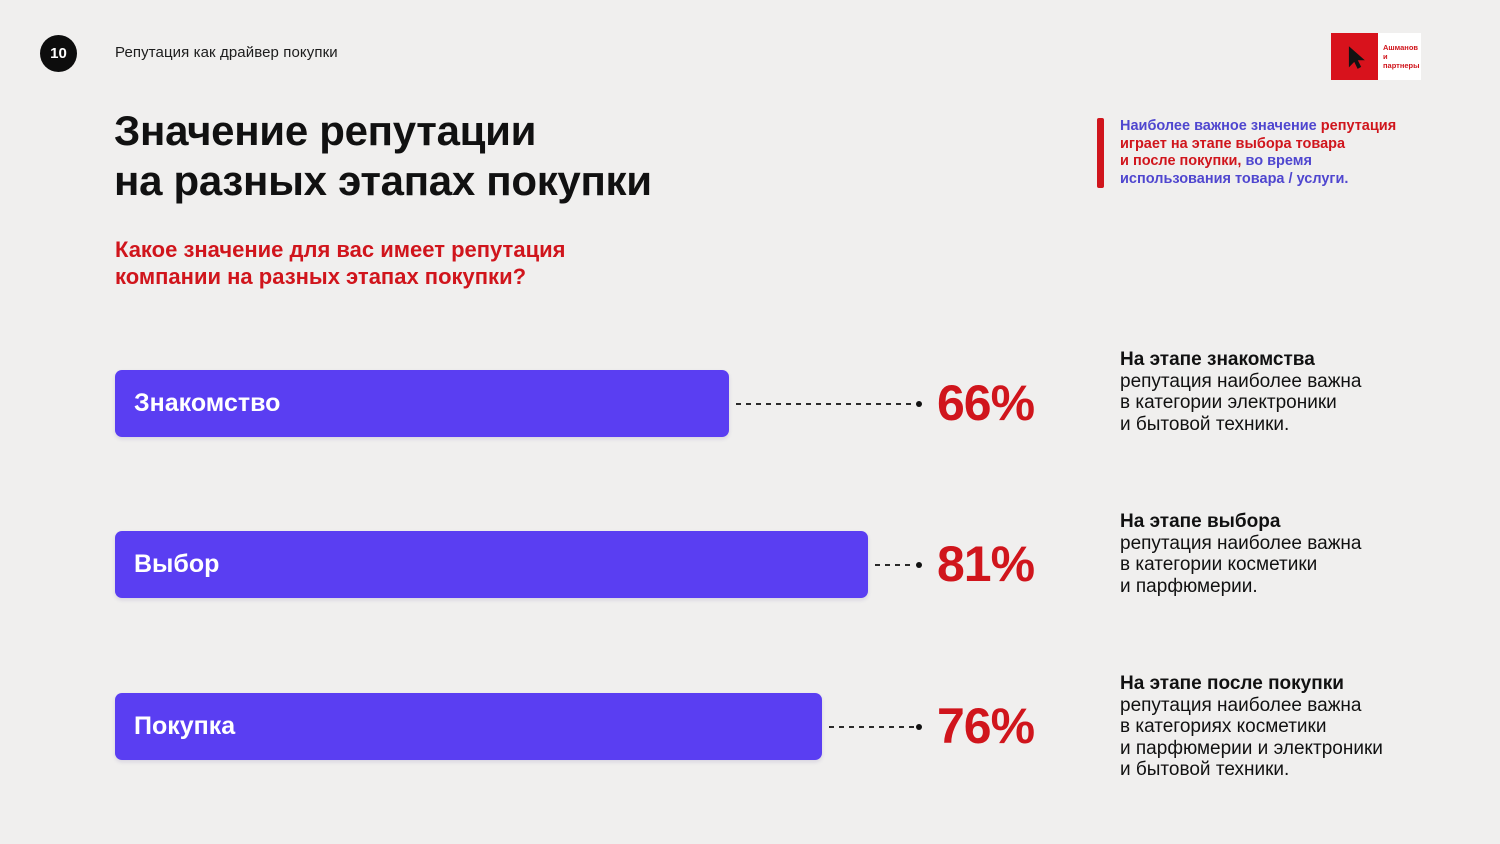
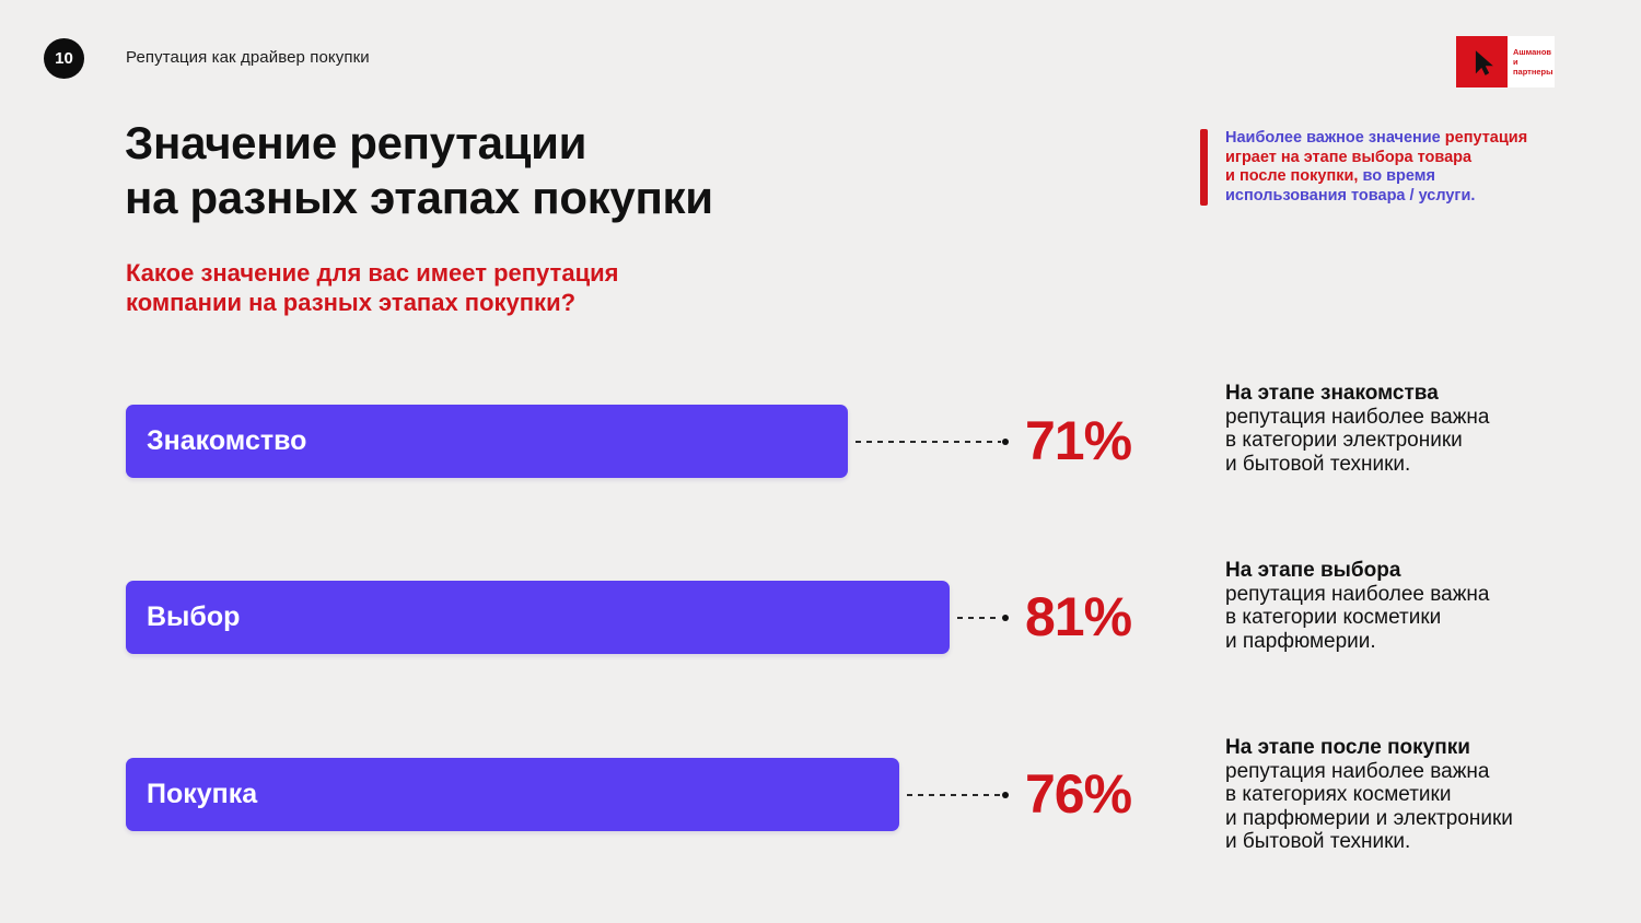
Знакомство: 66% -> 71%
